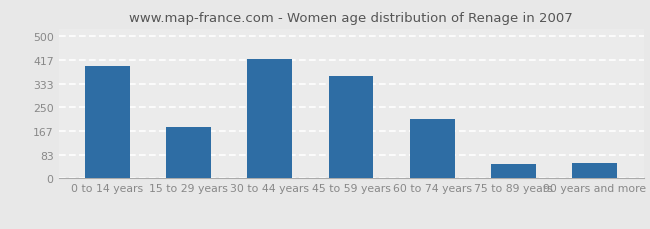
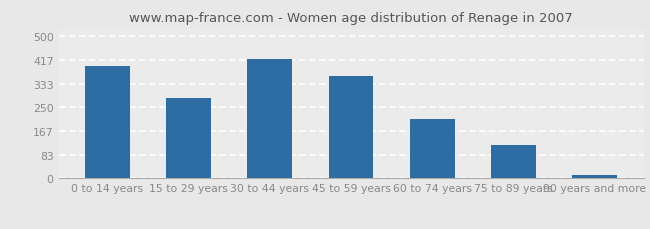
15 to 29 years: 180 -> 281
75 to 89 years: 50 -> 118
90 years and more: 55 -> 13
